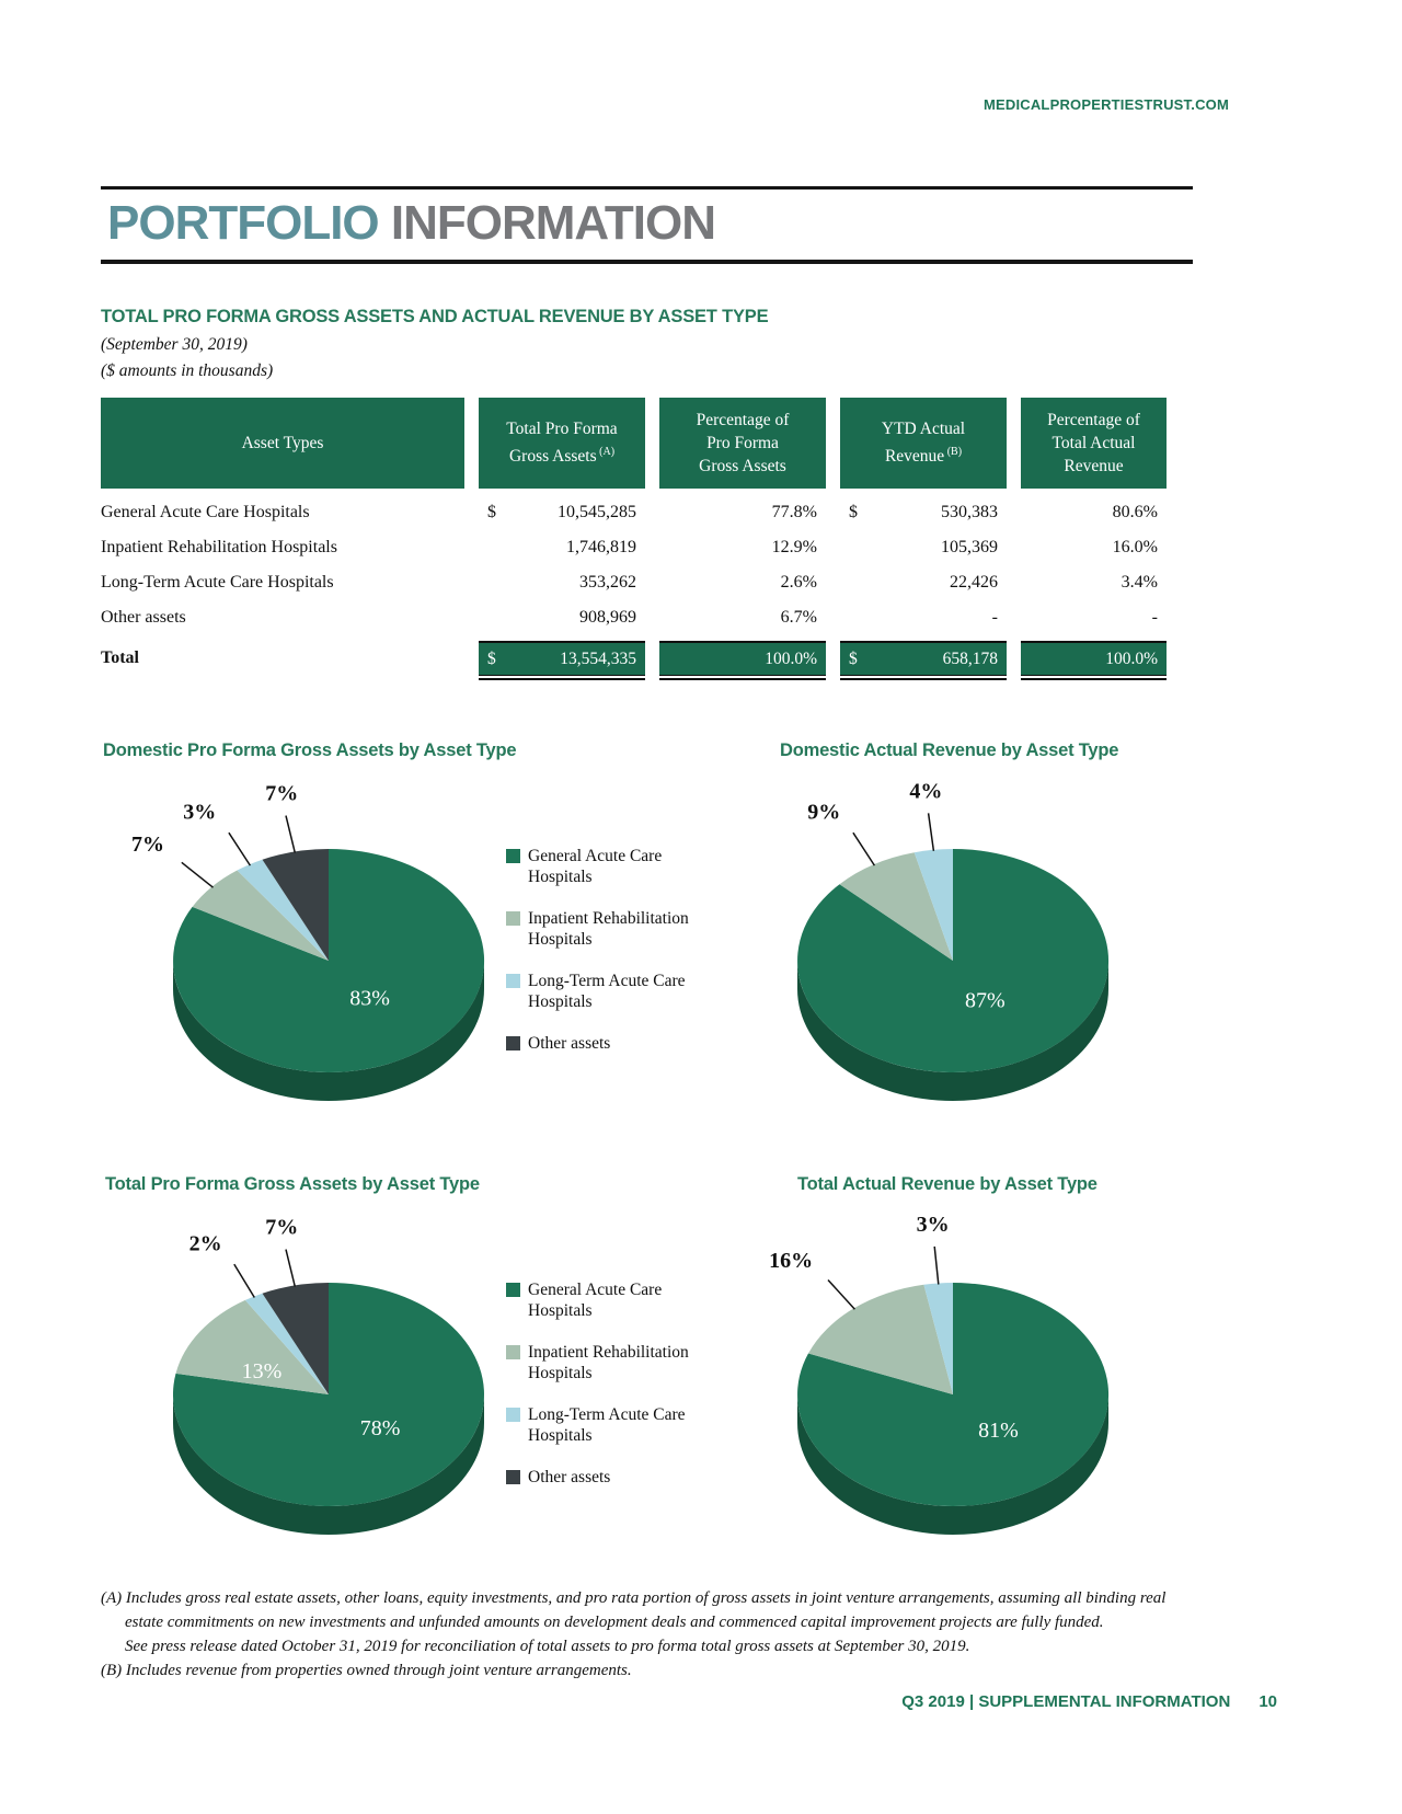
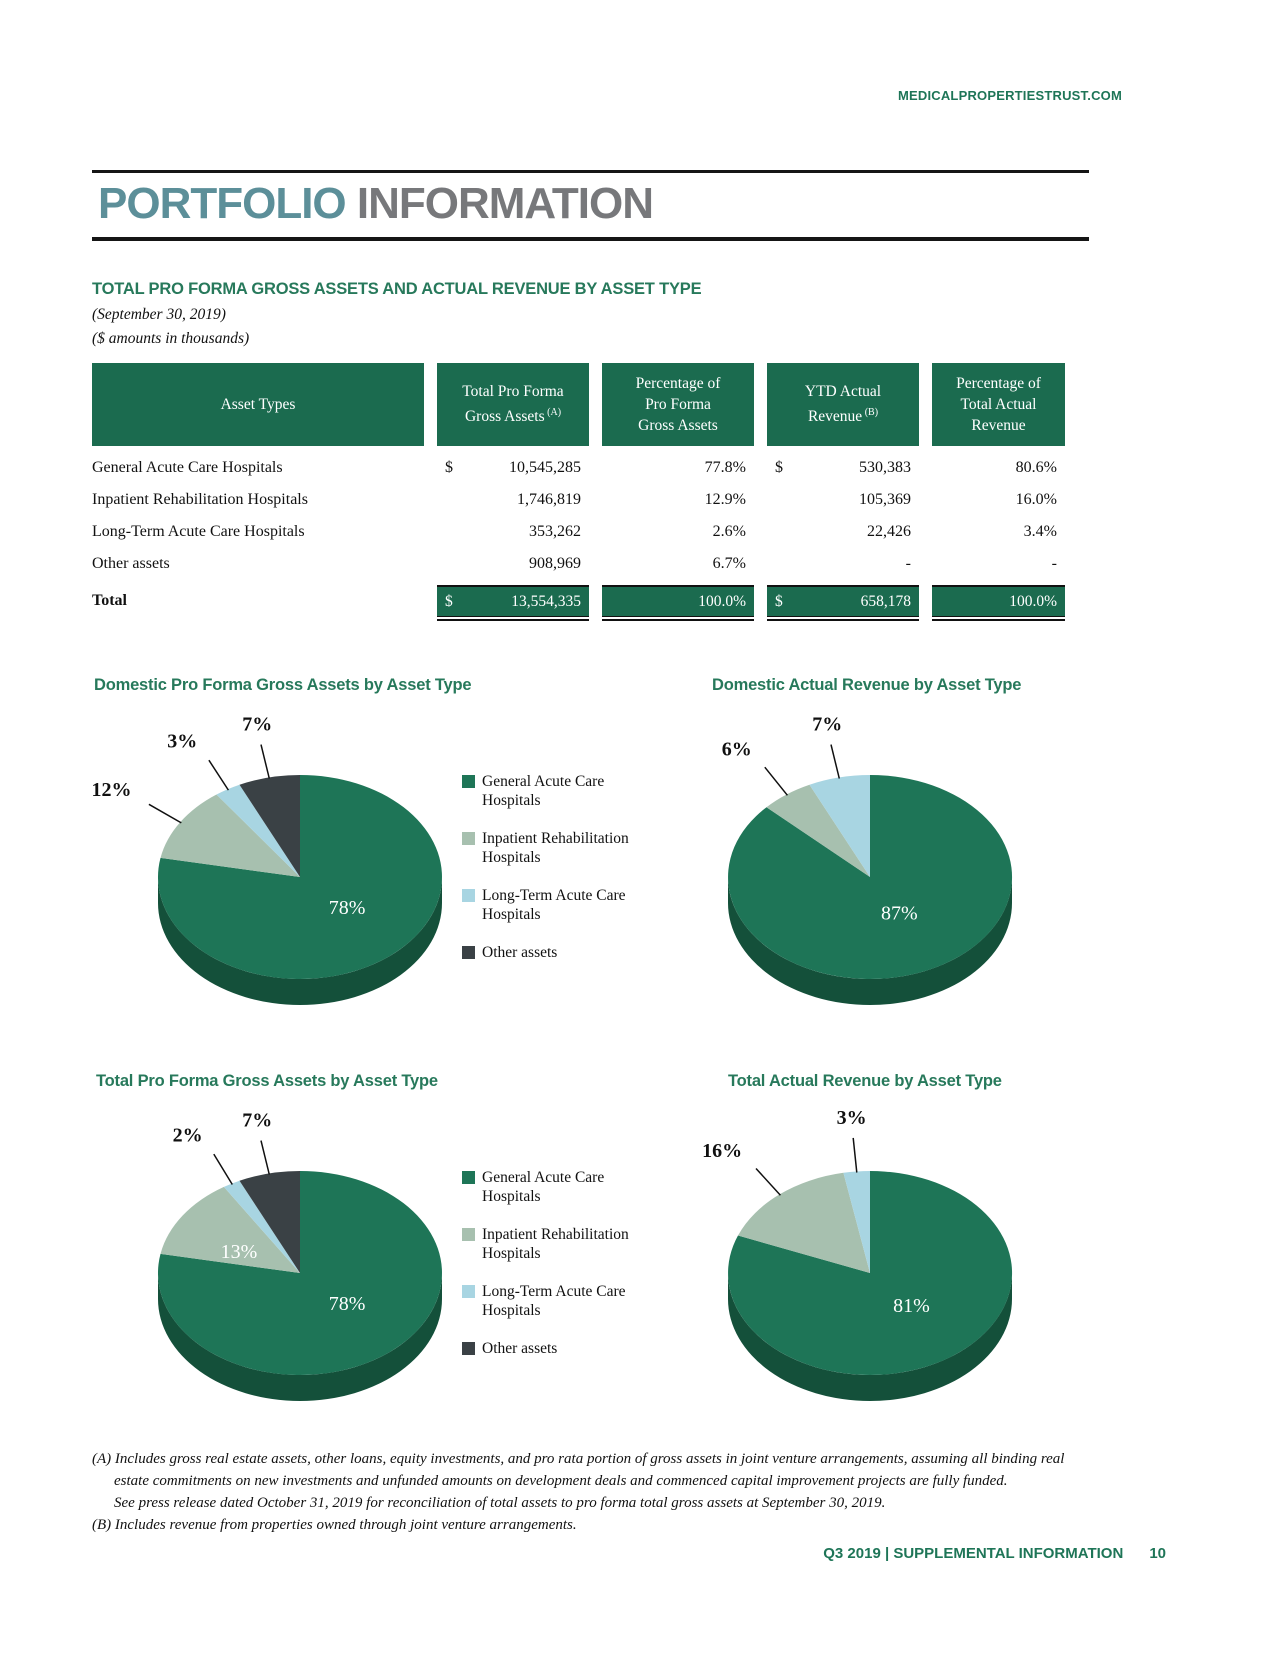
Domestic Pro Forma Gross Assets by Asset Type/General Acute Care Hospitals: 83% -> 78%
Domestic Pro Forma Gross Assets by Asset Type/Inpatient Rehabilitation Hospitals: 7% -> 12%
Domestic Actual Revenue by Asset Type/Inpatient Rehabilitation Hospitals: 9% -> 6%
Domestic Actual Revenue by Asset Type/Long-Term Acute Care Hospitals: 4% -> 7%
